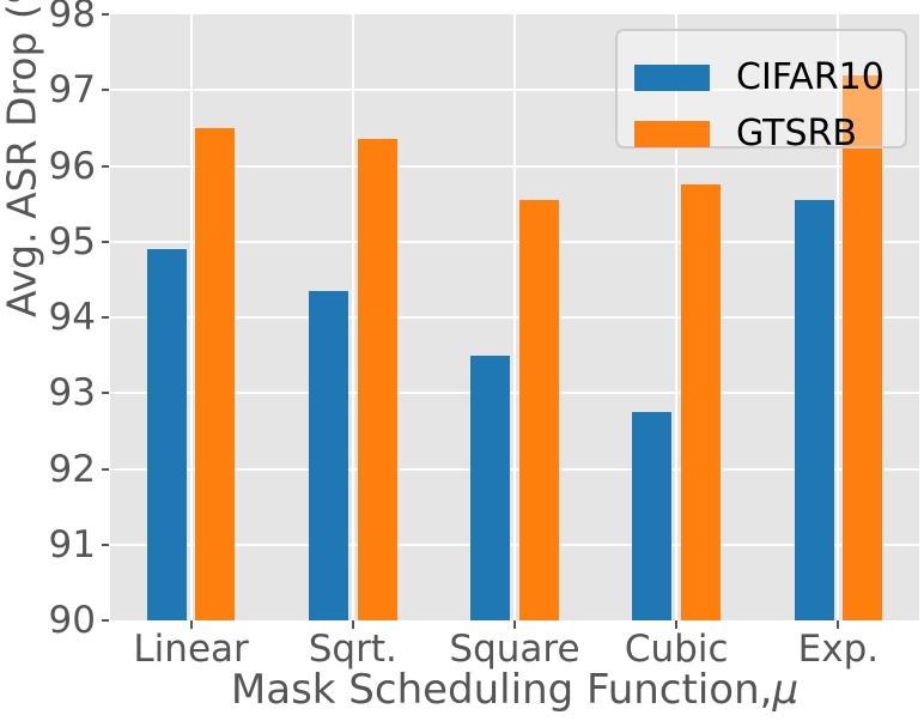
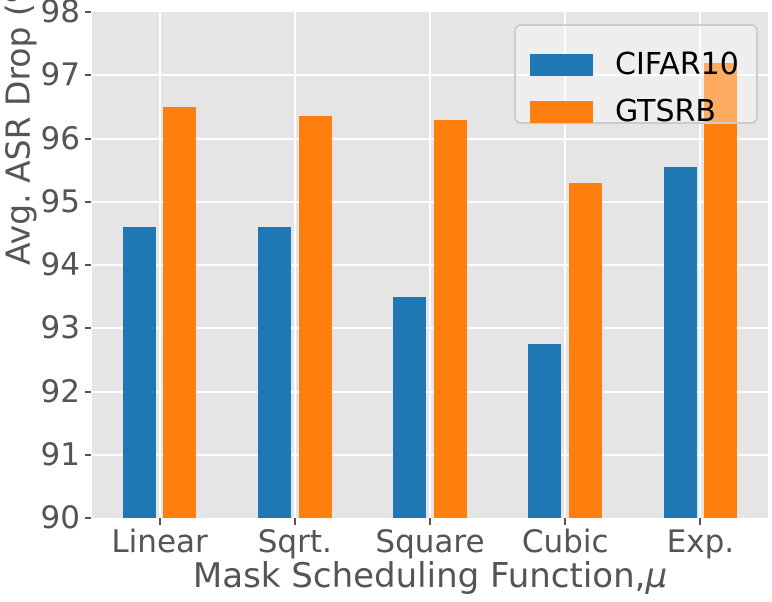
CIFAR10/Linear: 94.9 -> 94.6
CIFAR10/Sqrt.: 94.3 -> 94.6
GTSRB/Square: 95.5 -> 96.3
GTSRB/Cubic: 95.8 -> 95.3
